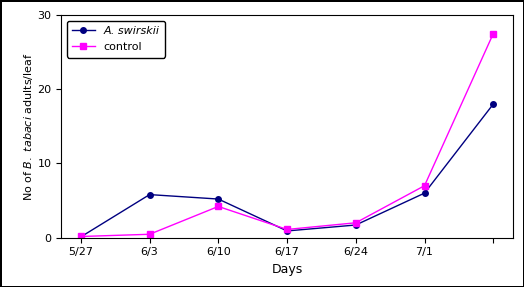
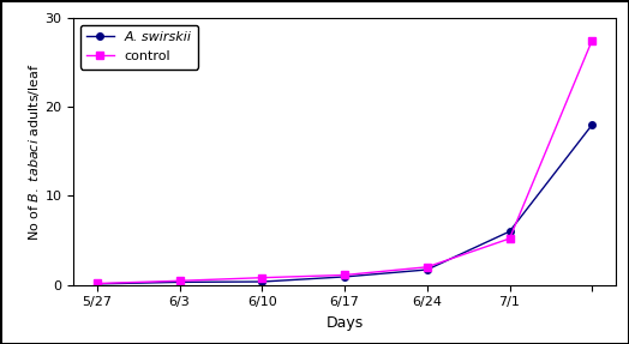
A. swirskii/6/3: 5.8 -> 0.3
A. swirskii/6/10: 5.2 -> 0.3
control/6/10: 4.2 -> 0.8
control/7/1: 7.0 -> 5.2
